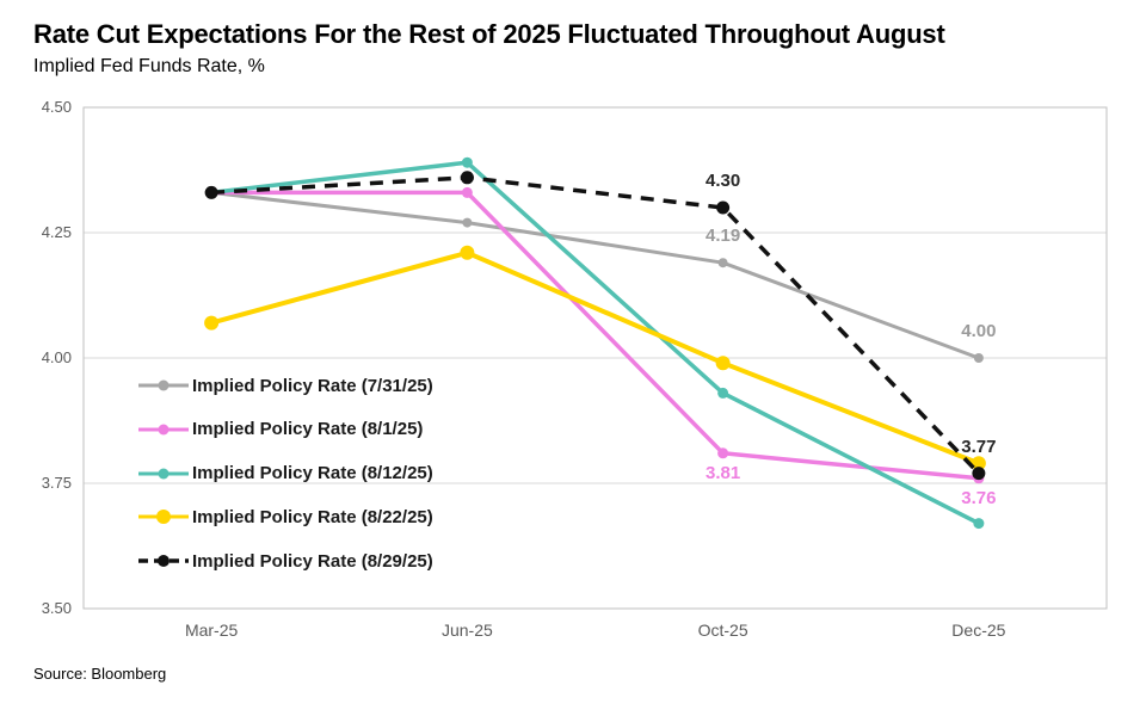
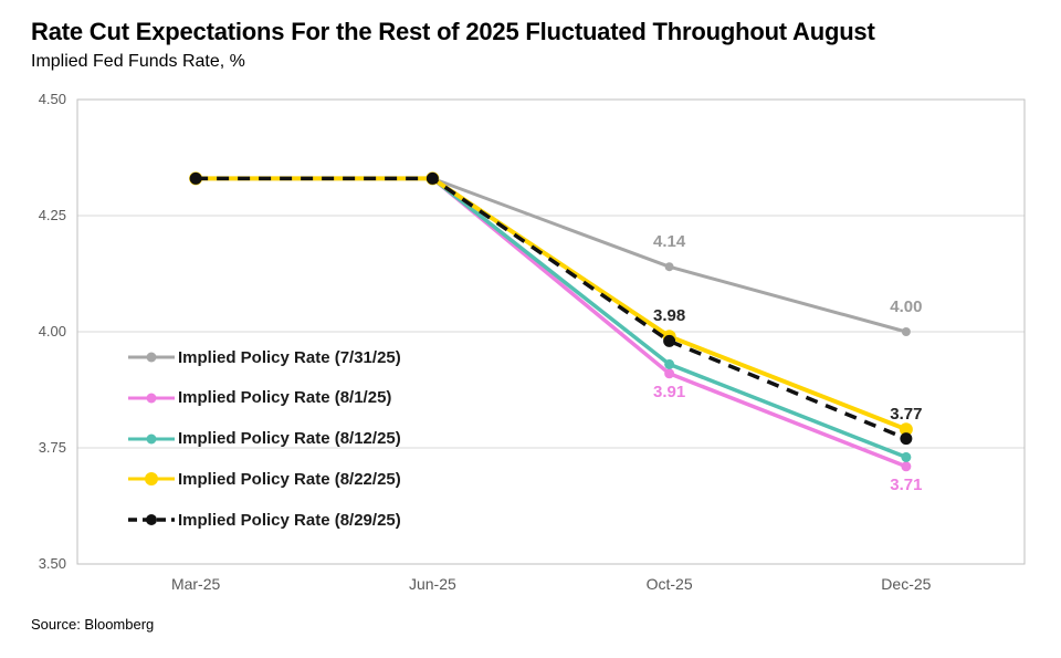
Implied Policy Rate (8/22/25)/Mar-25: 4.07 -> 4.33
Implied Policy Rate (7/31/25)/Jun-25: 4.27 -> 4.33
Implied Policy Rate (8/12/25)/Jun-25: 4.39 -> 4.33
Implied Policy Rate (8/22/25)/Jun-25: 4.21 -> 4.33
Implied Policy Rate (8/29/25)/Jun-25: 4.36 -> 4.33
Implied Policy Rate (7/31/25)/Oct-25: 4.19 -> 4.14
Implied Policy Rate (8/1/25)/Oct-25: 3.81 -> 3.91
Implied Policy Rate (8/29/25)/Oct-25: 4.30 -> 3.98
Implied Policy Rate (8/1/25)/Dec-25: 3.76 -> 3.71
Implied Policy Rate (8/12/25)/Dec-25: 3.67 -> 3.73
